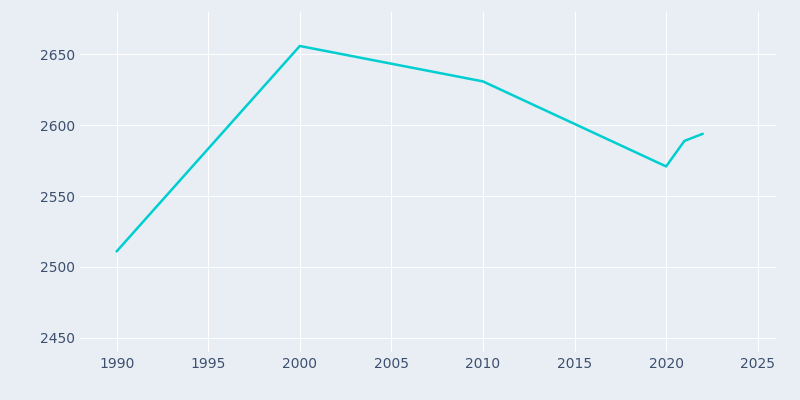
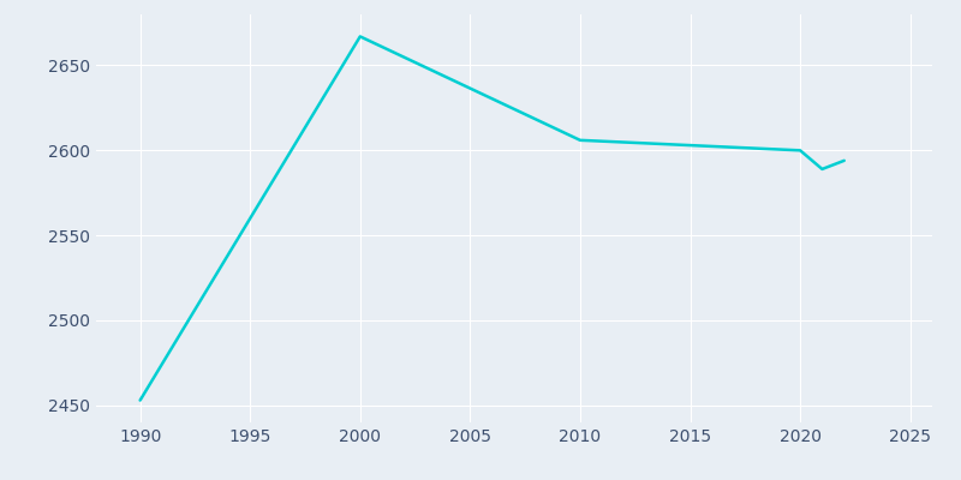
1990: 2511 -> 2453
2000: 2656 -> 2667
2010: 2631 -> 2606
2020: 2571 -> 2600
